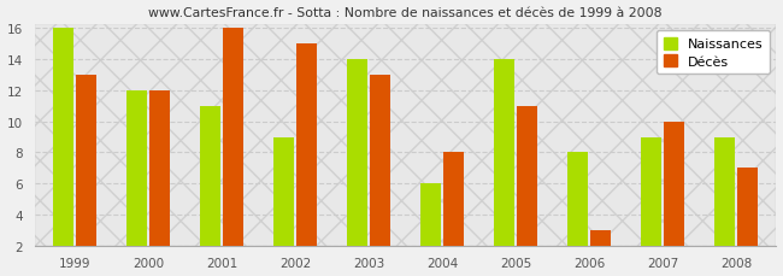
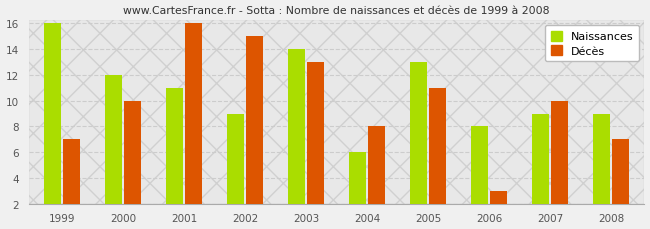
Décès/1999: 13 -> 7
Décès/2000: 12 -> 10
Naissances/2005: 14 -> 13
